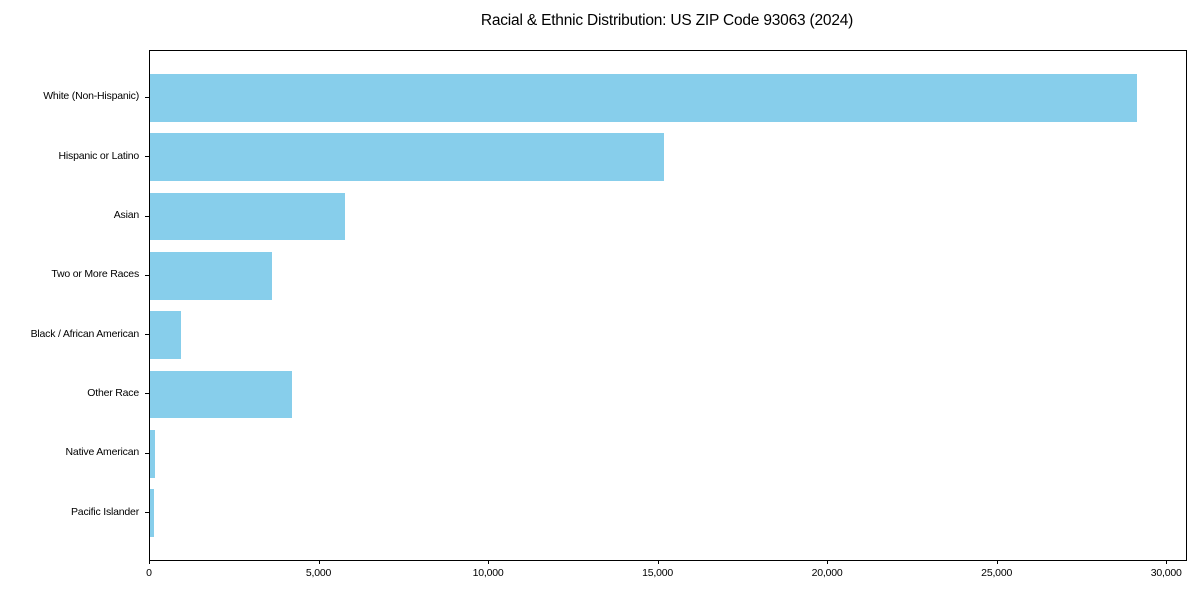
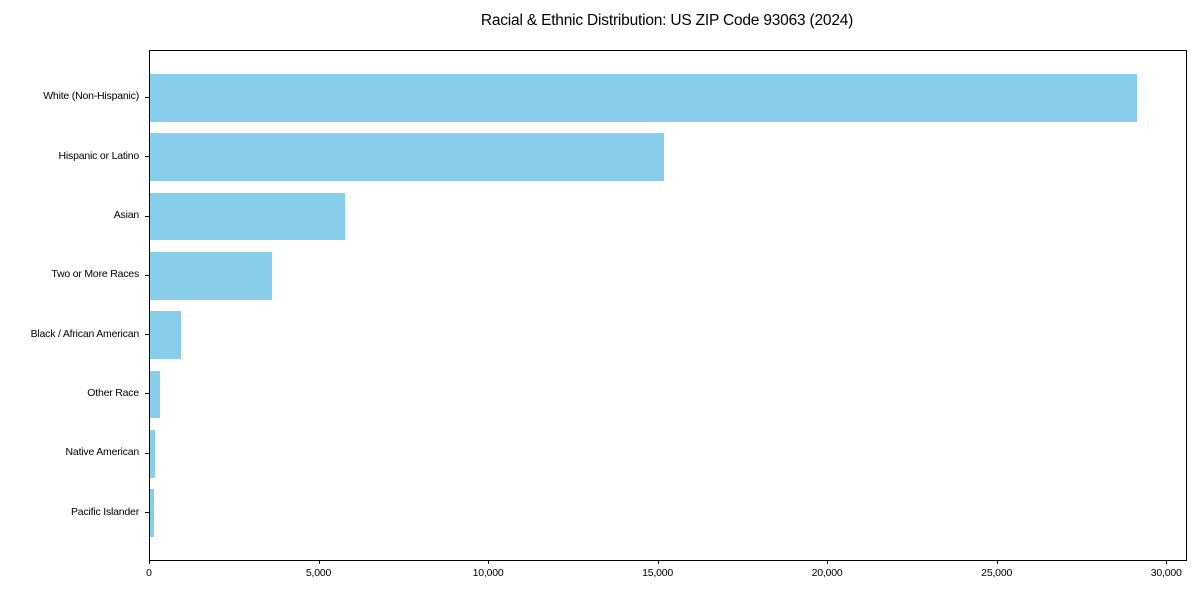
Other Race: 4200 -> 300
